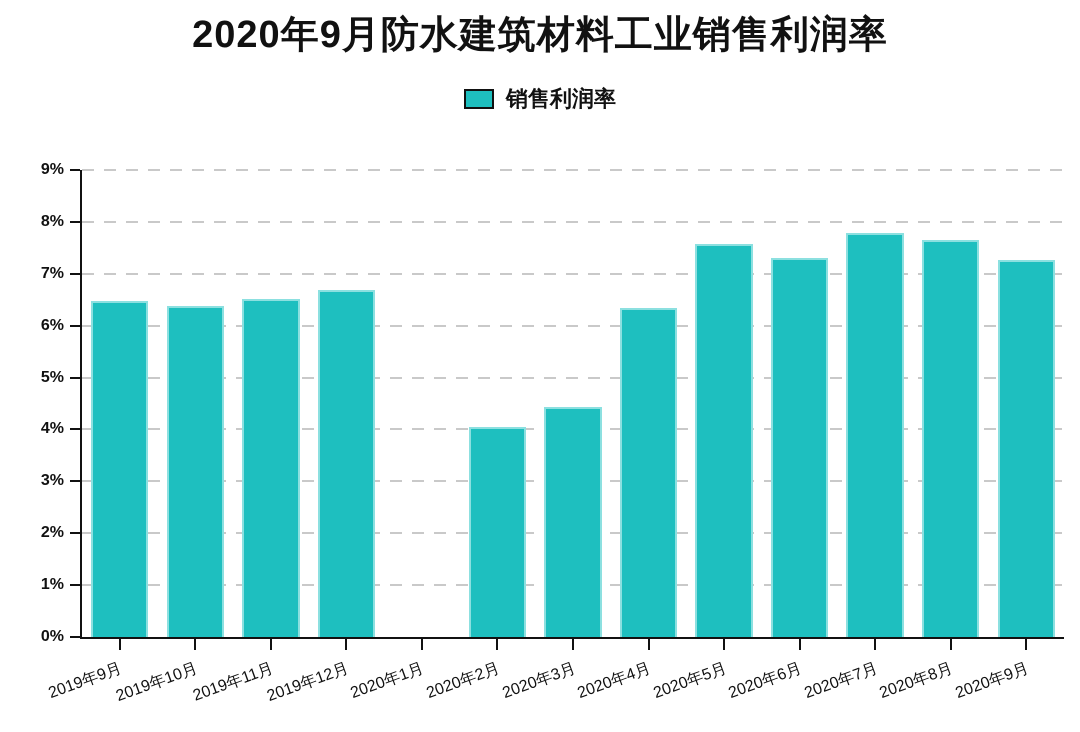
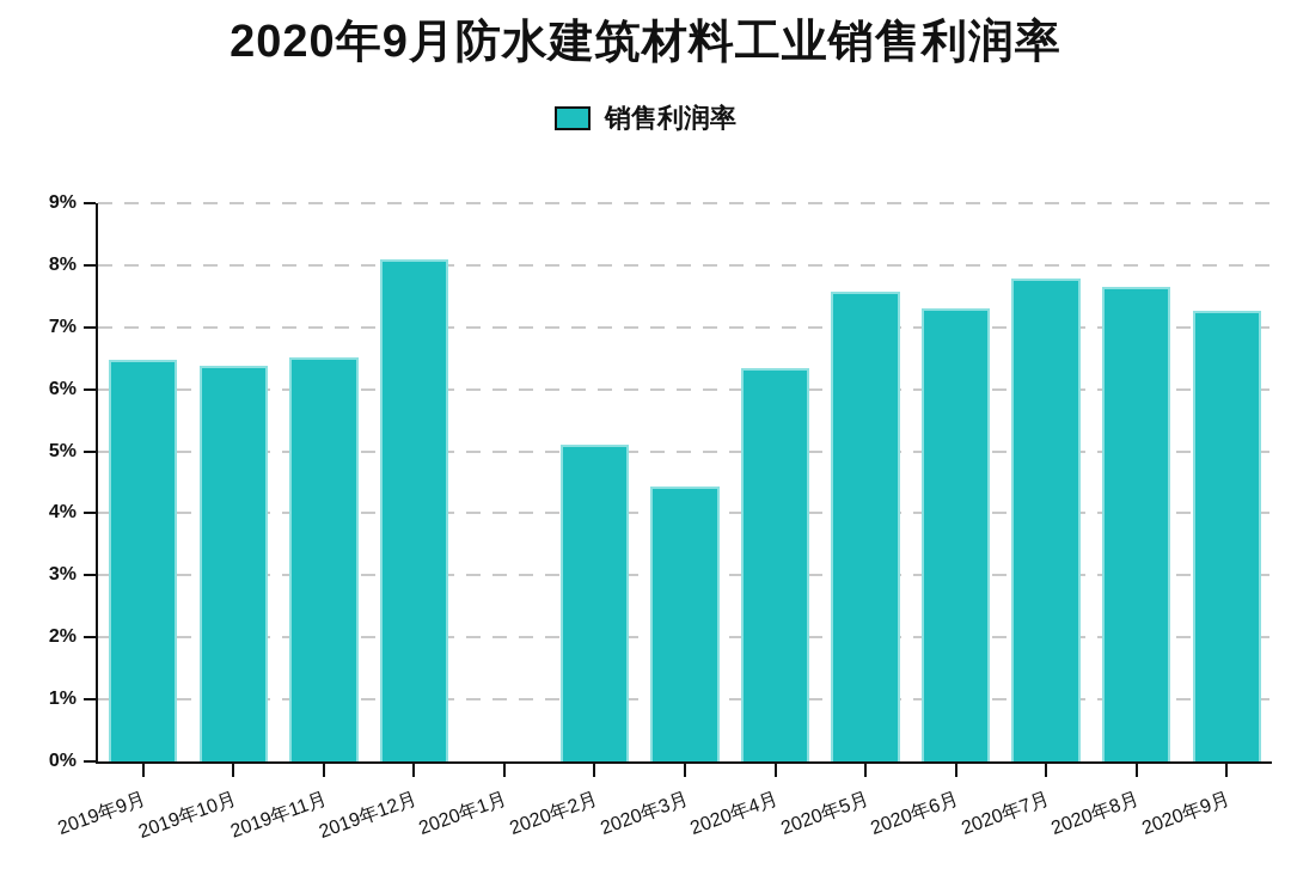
2019年12月: 6.7% -> 8.1%
2020年2月: 4.0% -> 5.1%
